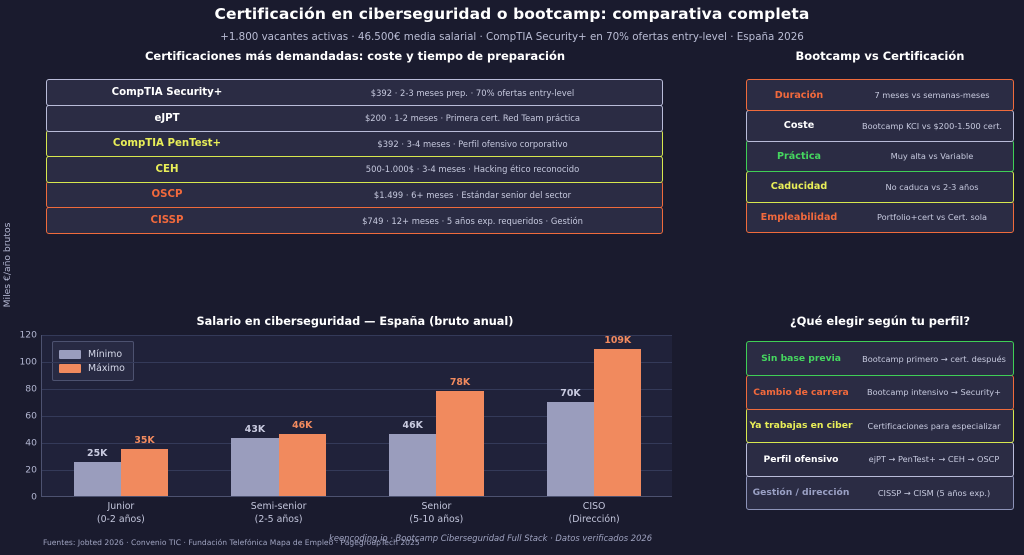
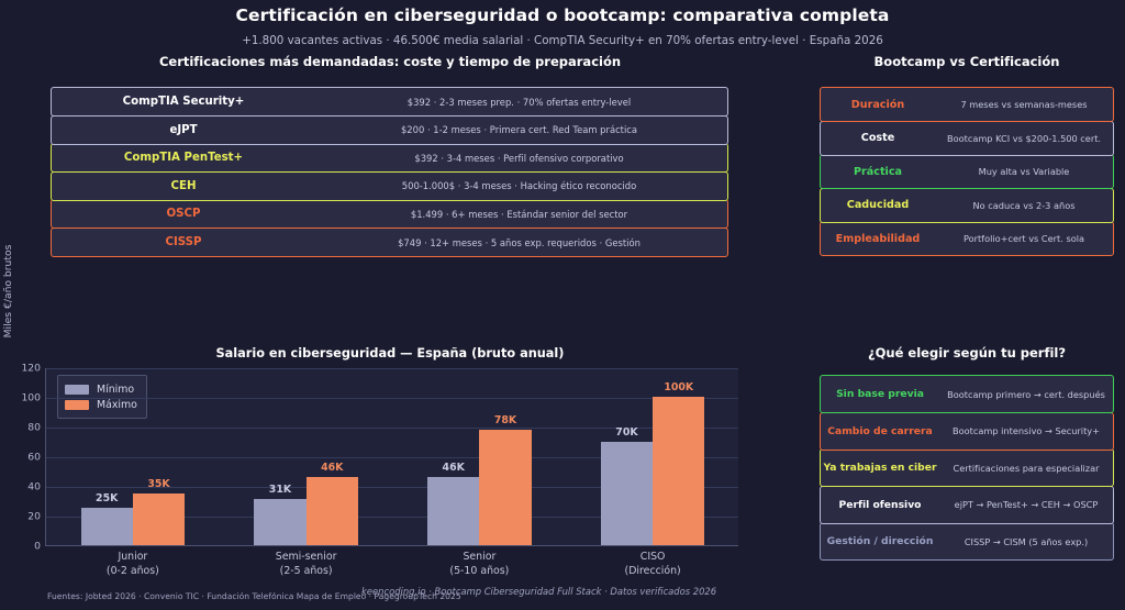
Mínimo/Semi-senior (2-5 años): 43K -> 31K
Máximo/CISO (Dirección): 109K -> 100K
